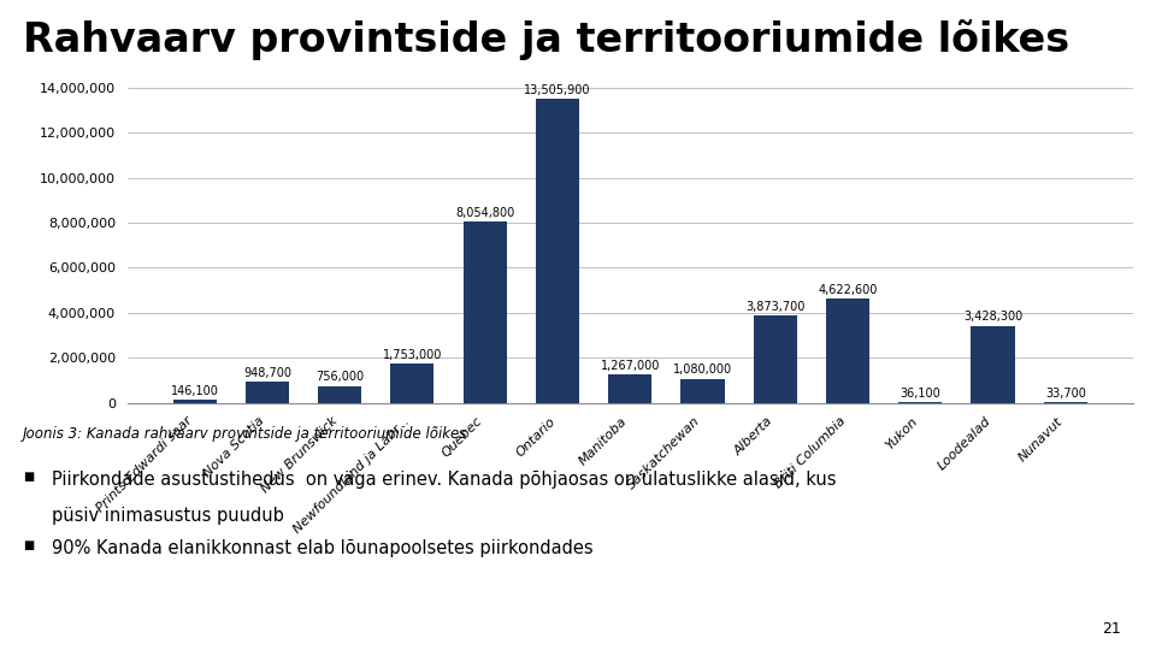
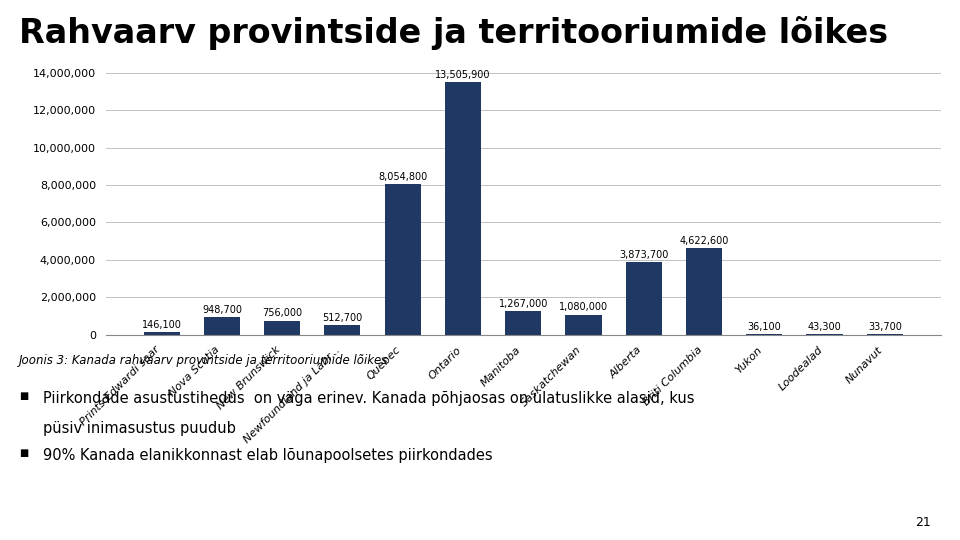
Newfoundland ja Labr...: 1,753,000 -> 512,700
Loodealad: 3,428,300 -> 43,300
